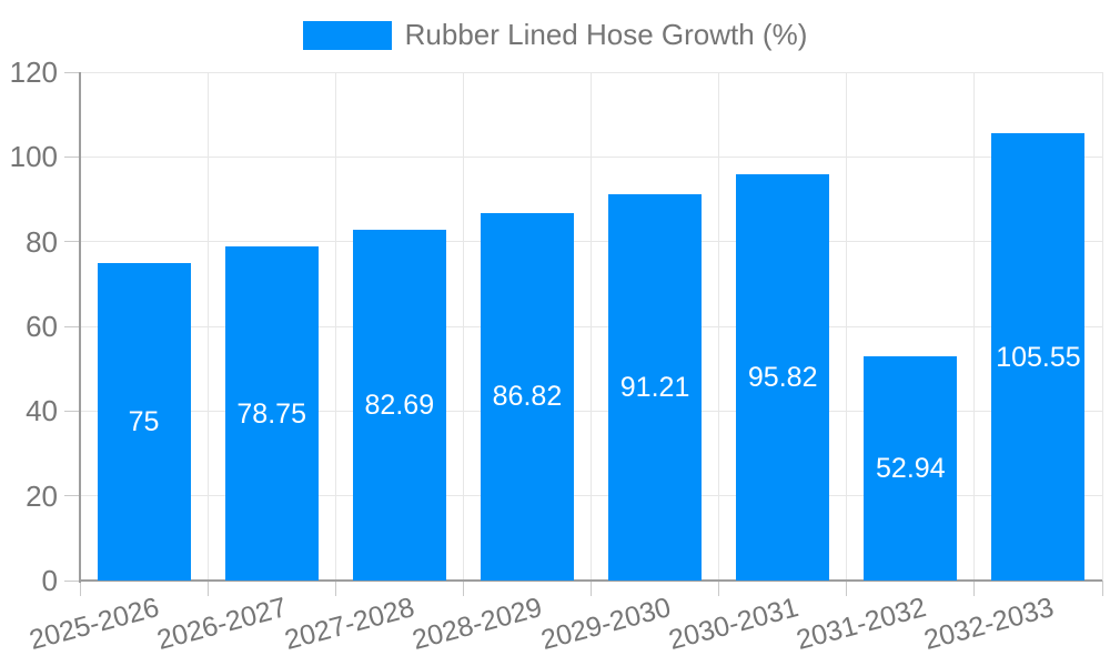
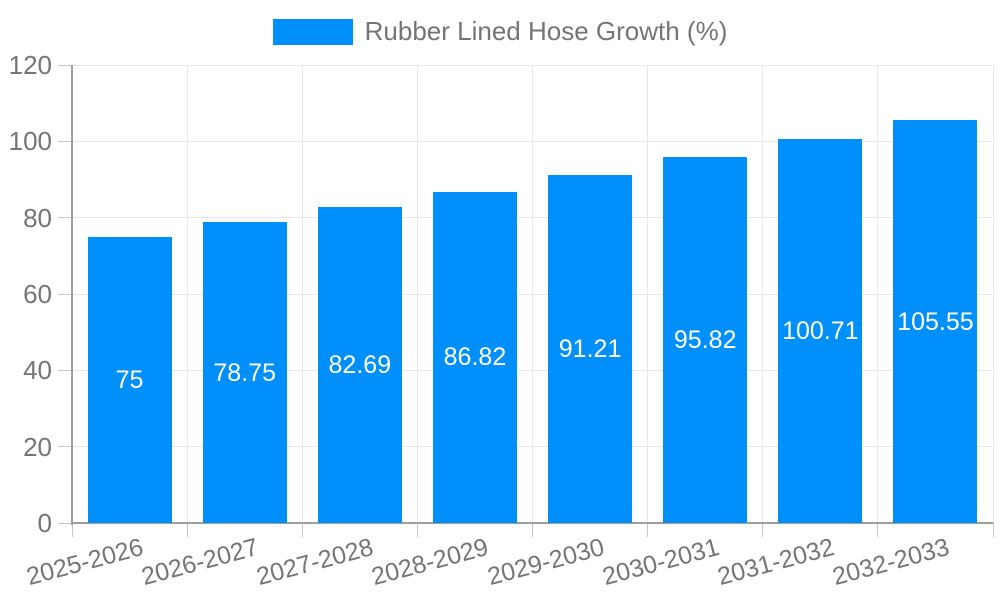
2031-2032: 52.94 -> 100.71
